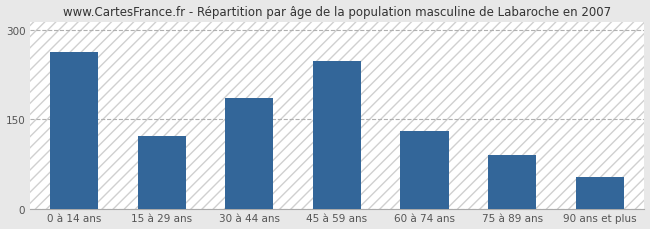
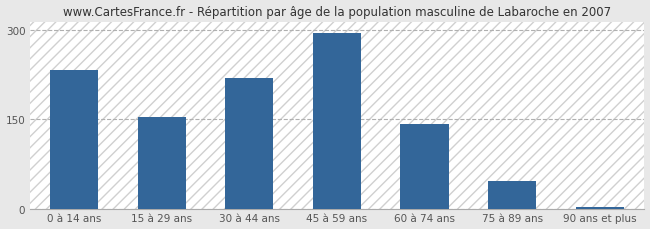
0 à 14 ans: 264 -> 233
15 à 29 ans: 122 -> 155
30 à 44 ans: 186 -> 220
45 à 59 ans: 248 -> 295
60 à 74 ans: 130 -> 142
75 à 89 ans: 90 -> 47
90 ans et plus: 54 -> 3
